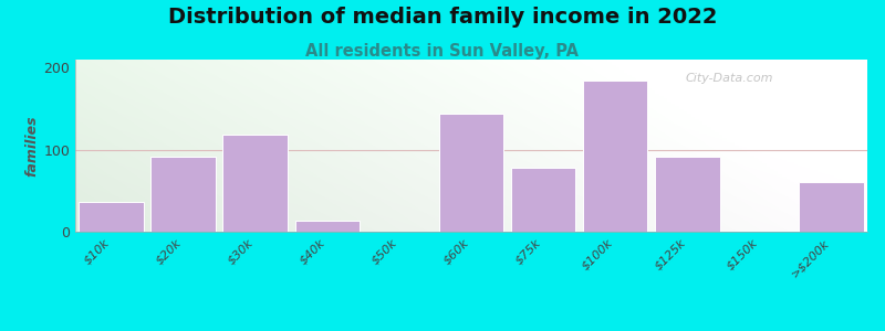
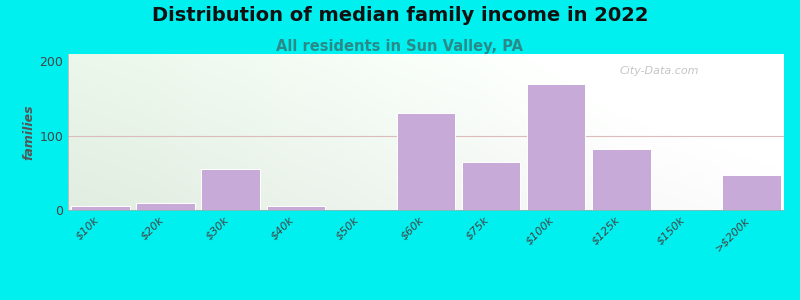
$10k: 36 -> 5
$20k: 92 -> 10
$30k: 118 -> 55
$40k: 14 -> 5
$60k: 144 -> 130
$75k: 78 -> 65
$100k: 184 -> 170
$125k: 92 -> 82
>$200k: 60 -> 47
